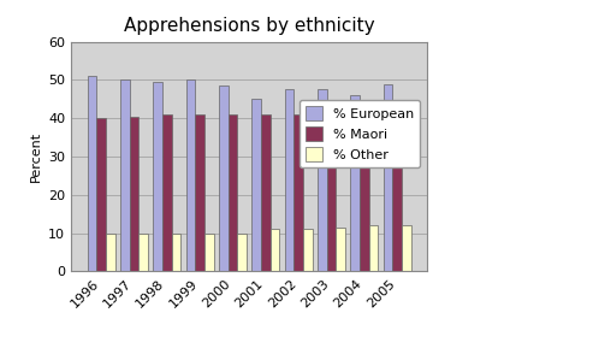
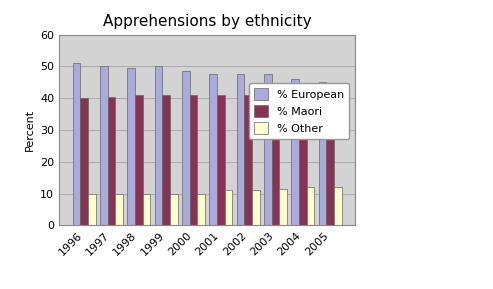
% European/2001: 45.0 -> 47.5
% European/2005: 49.0 -> 45.0
